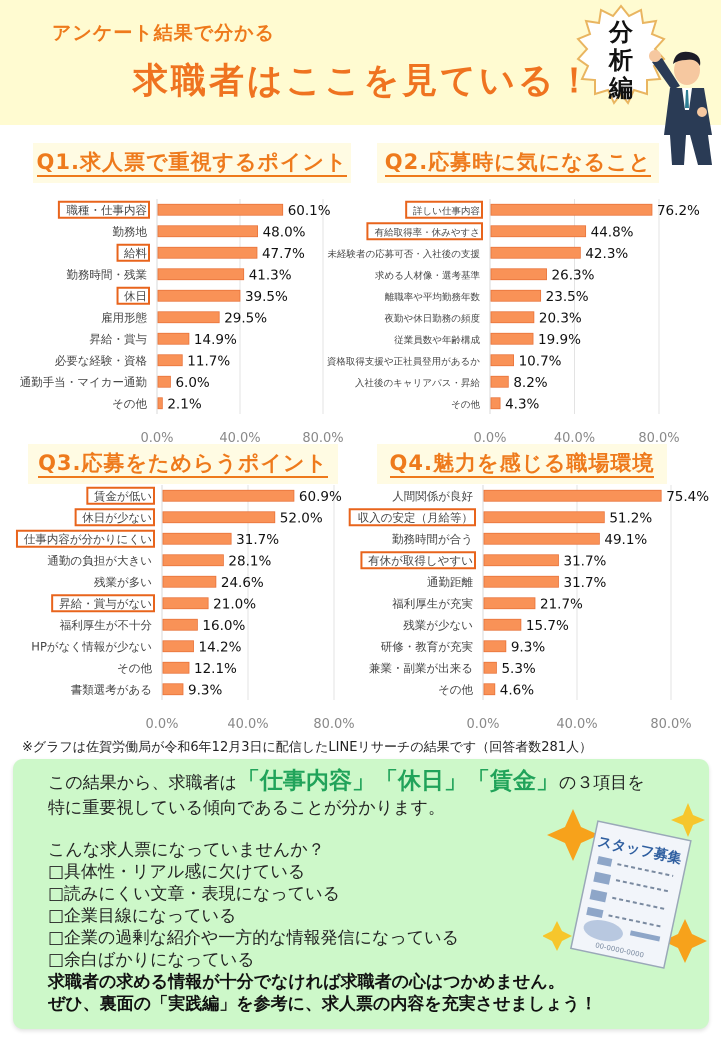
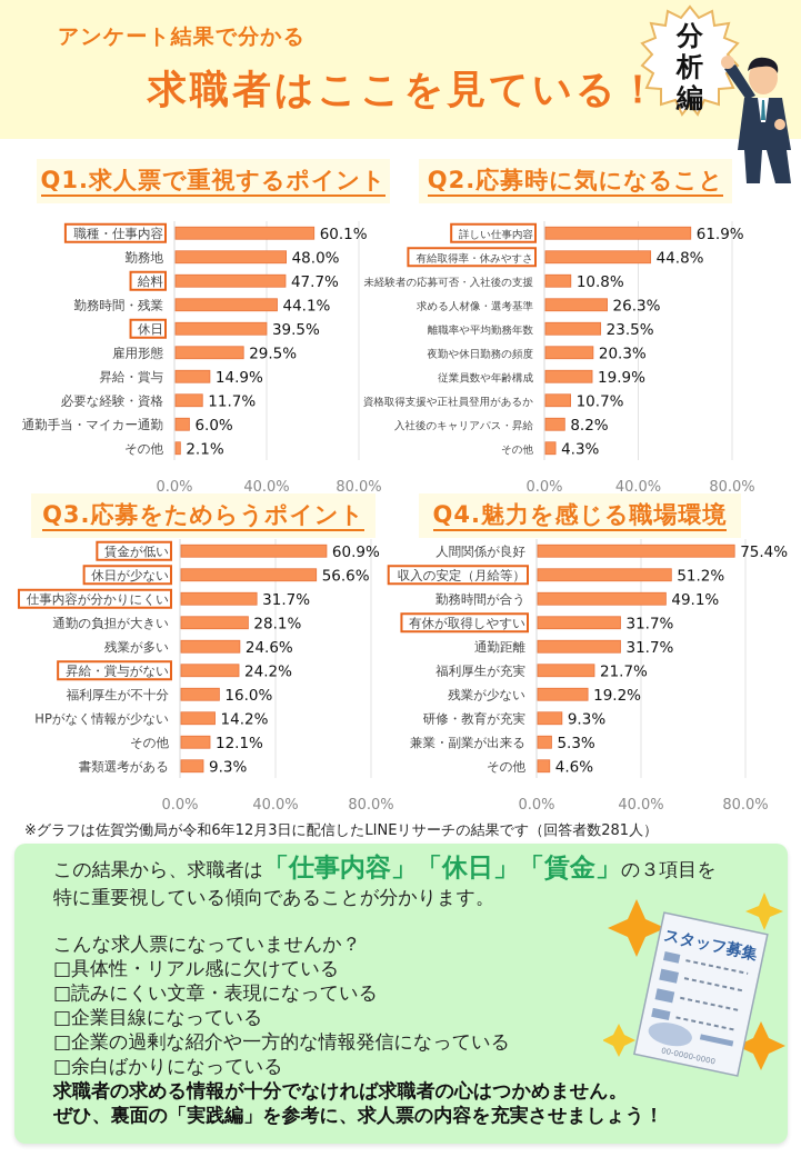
Q1.求人票で重視するポイント/勤務時間・残業: 41.3% -> 44.1%
Q2.応募時に気になること/詳しい仕事内容: 76.2% -> 61.9%
Q2.応募時に気になること/未経験者の応募可否・入社後の支援: 42.3% -> 10.8%
Q3.応募をためらうポイント/休日が少ない: 52.0% -> 56.6%
Q3.応募をためらうポイント/昇給・賞与がない: 21.0% -> 24.2%
Q4.魅力を感じる職場環境/残業が少ない: 15.7% -> 19.2%
